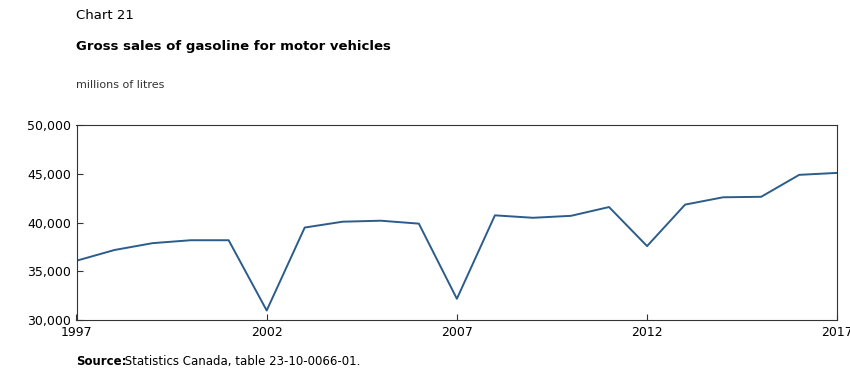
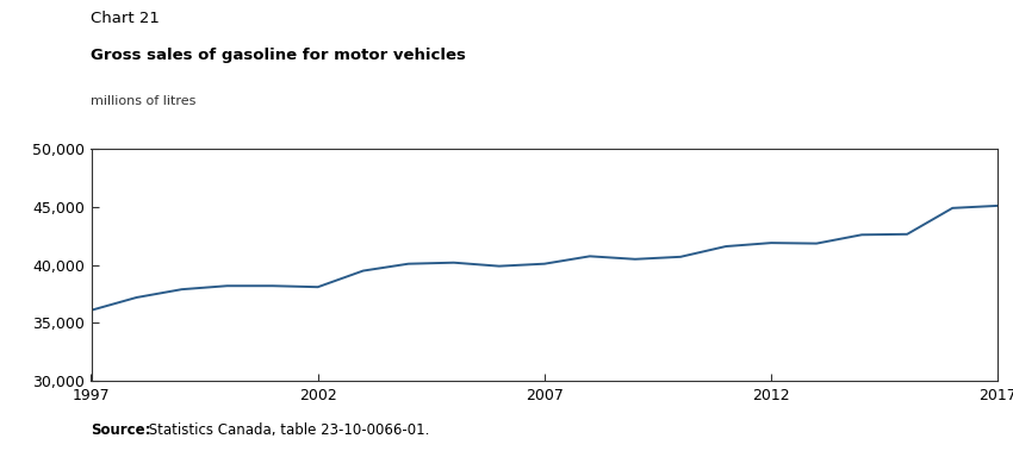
2002: 31,000 -> 38,100
2007: 32,200 -> 40,100
2012: 37,600 -> 41,900
